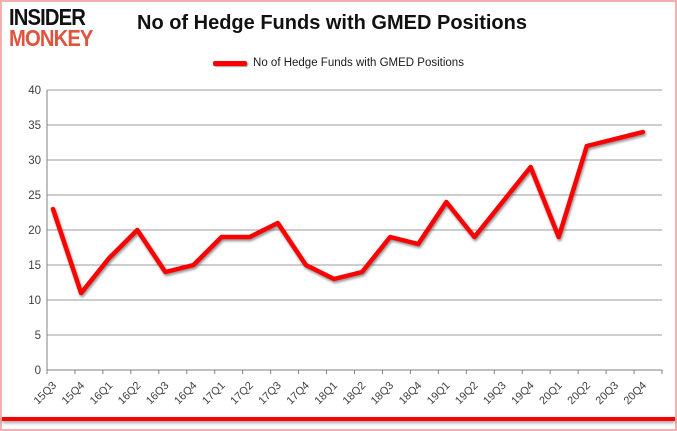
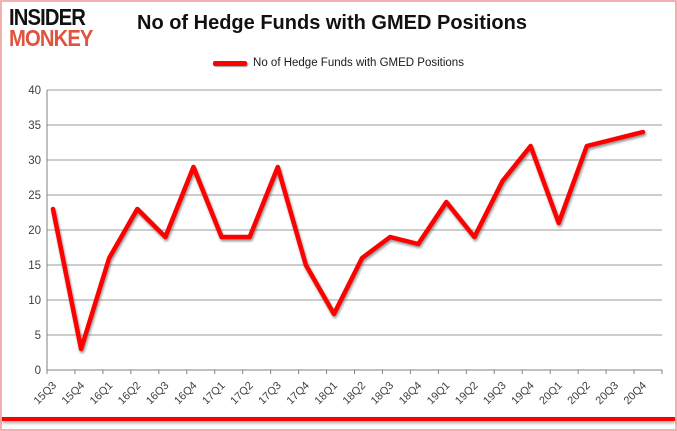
15Q4: 11 -> 3
16Q2: 20 -> 23
16Q3: 14 -> 19
16Q4: 15 -> 29
17Q3: 21 -> 29
18Q1: 13 -> 8
18Q2: 14 -> 16
19Q3: 24 -> 27
19Q4: 29 -> 32
20Q1: 19 -> 21
